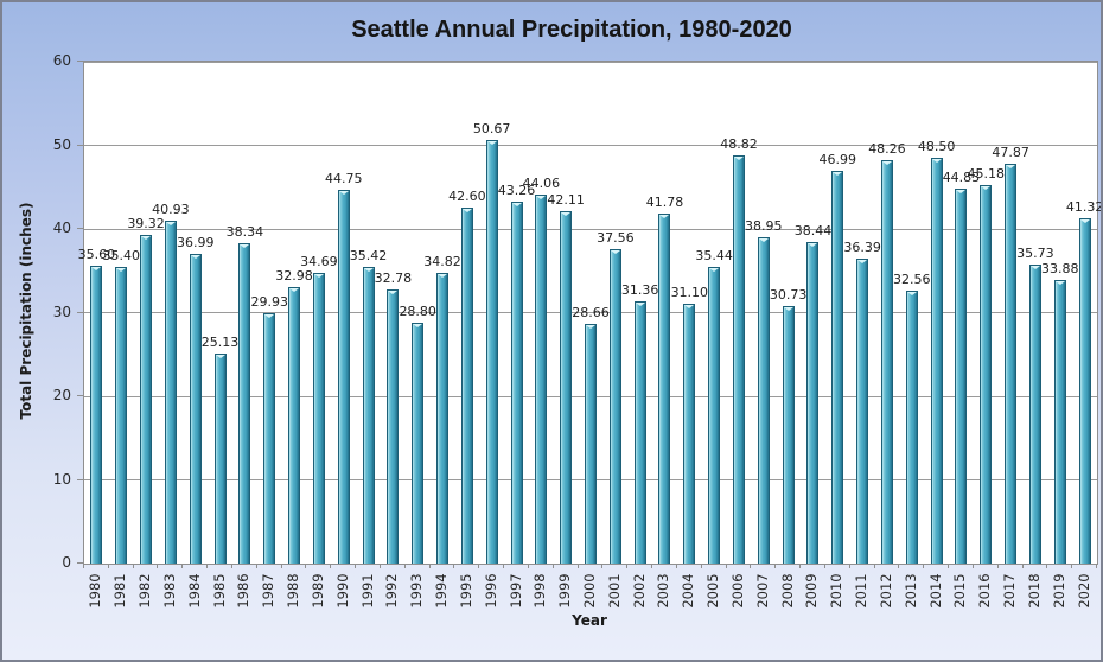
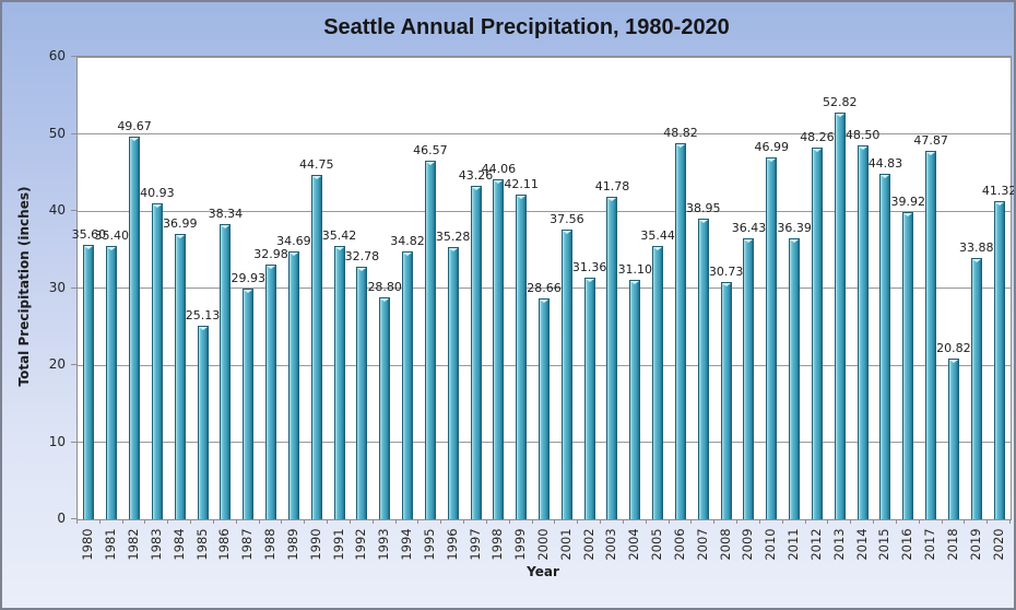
1982: 39.32 -> 49.67
1995: 42.60 -> 46.57
1996: 50.67 -> 35.28
2009: 38.44 -> 36.43
2013: 32.56 -> 52.82
2016: 45.18 -> 39.92
2018: 35.73 -> 20.82
